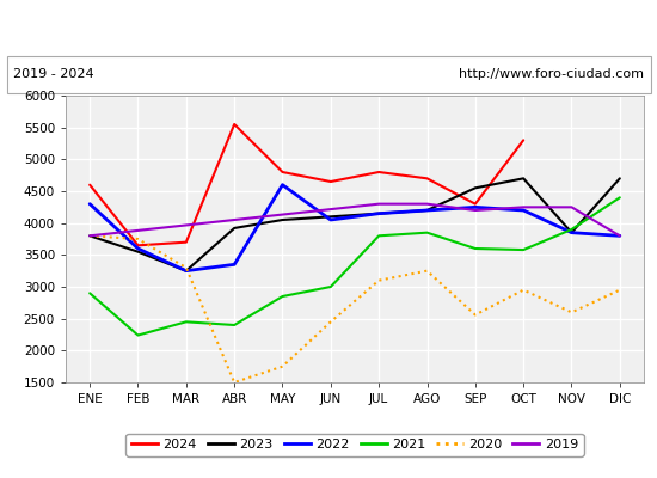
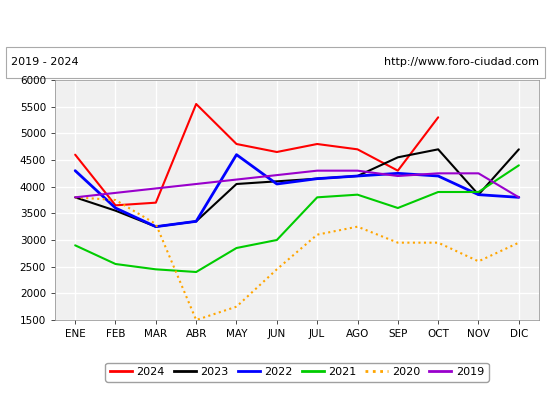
2021/FEB: 2240 -> 2550
2023/ABR: 3920 -> 3350
2020/SEP: 2560 -> 2950
2021/OCT: 3580 -> 3900
